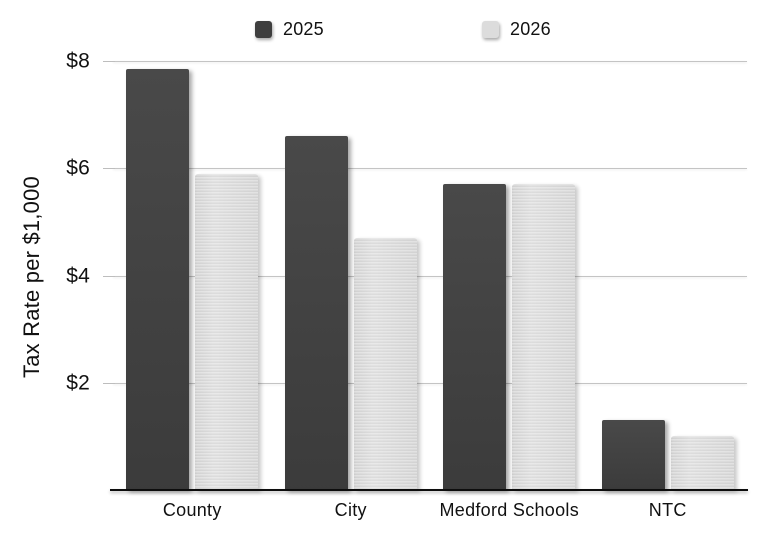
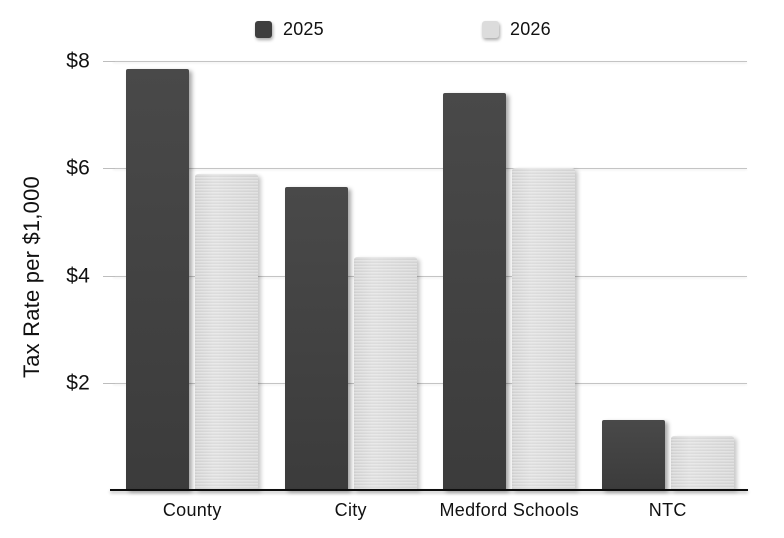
2025/City: $6.6 -> $5.7
2026/City: $4.7 -> $4.3
2025/Medford Schools: $5.7 -> $7.4
2026/Medford Schools: $5.7 -> $6.0
